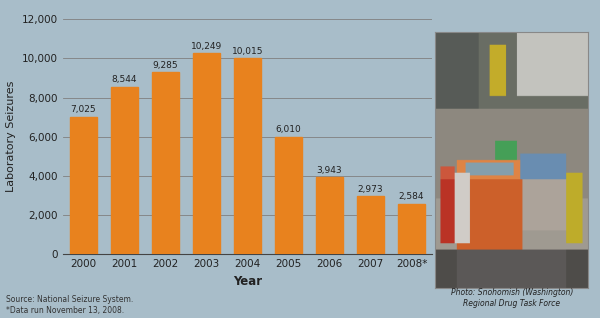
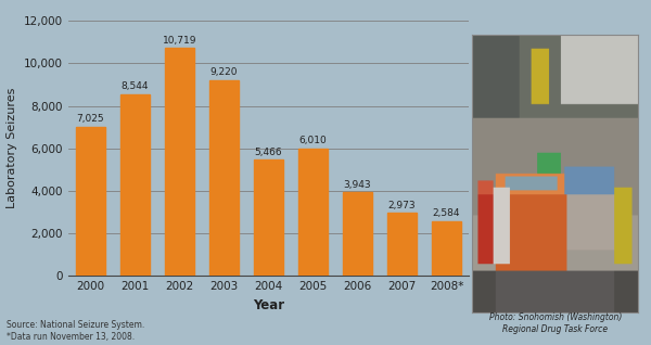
2002: 9,285 -> 10,719
2003: 10,249 -> 9,220
2004: 10,015 -> 5,466
